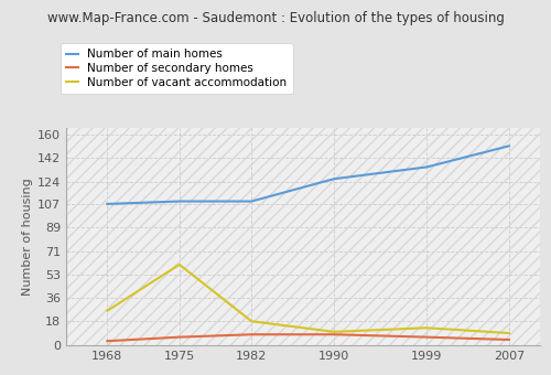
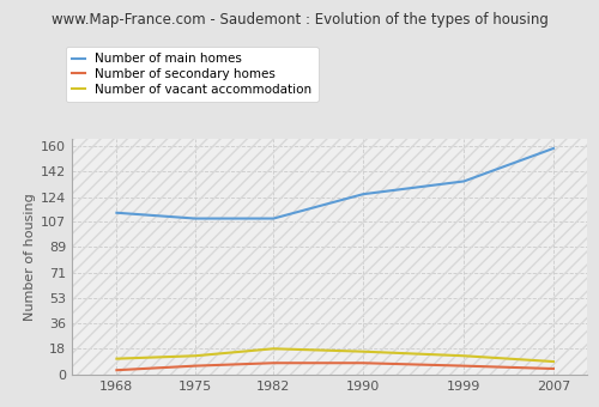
Number of main homes/1968: 107 -> 113
Number of vacant accommodation/1968: 26 -> 11
Number of vacant accommodation/1975: 61 -> 13
Number of vacant accommodation/1990: 10 -> 16
Number of main homes/2007: 151 -> 158
